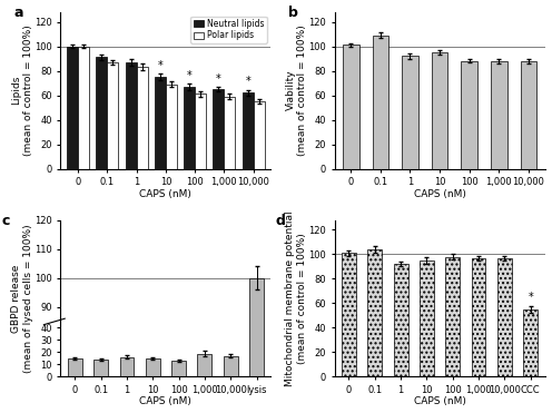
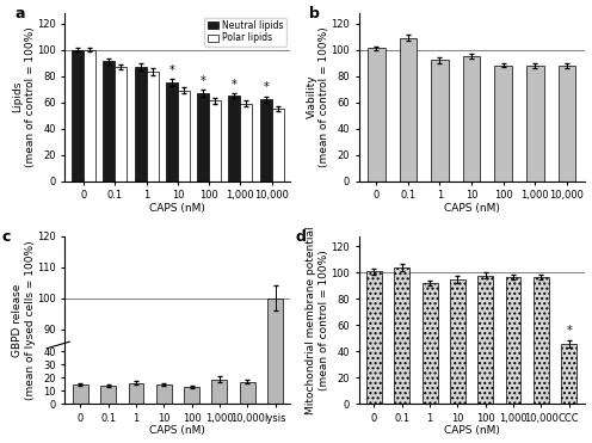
CCC: 55 -> 46
